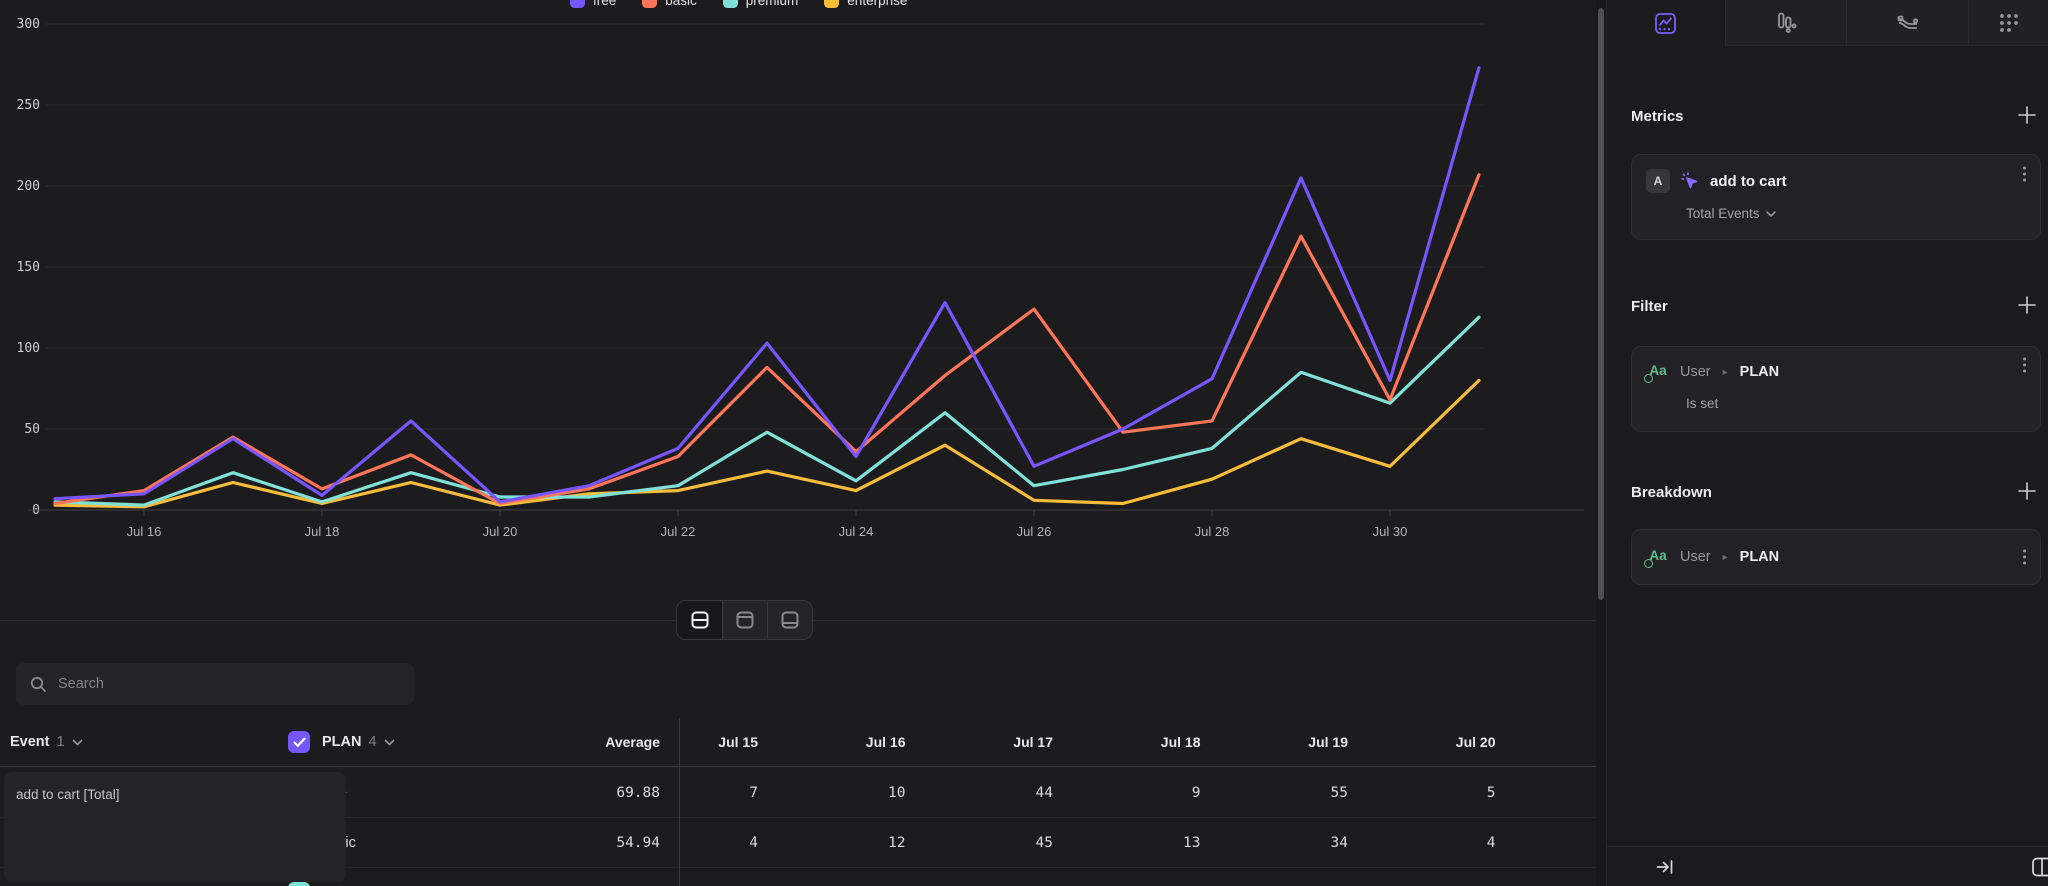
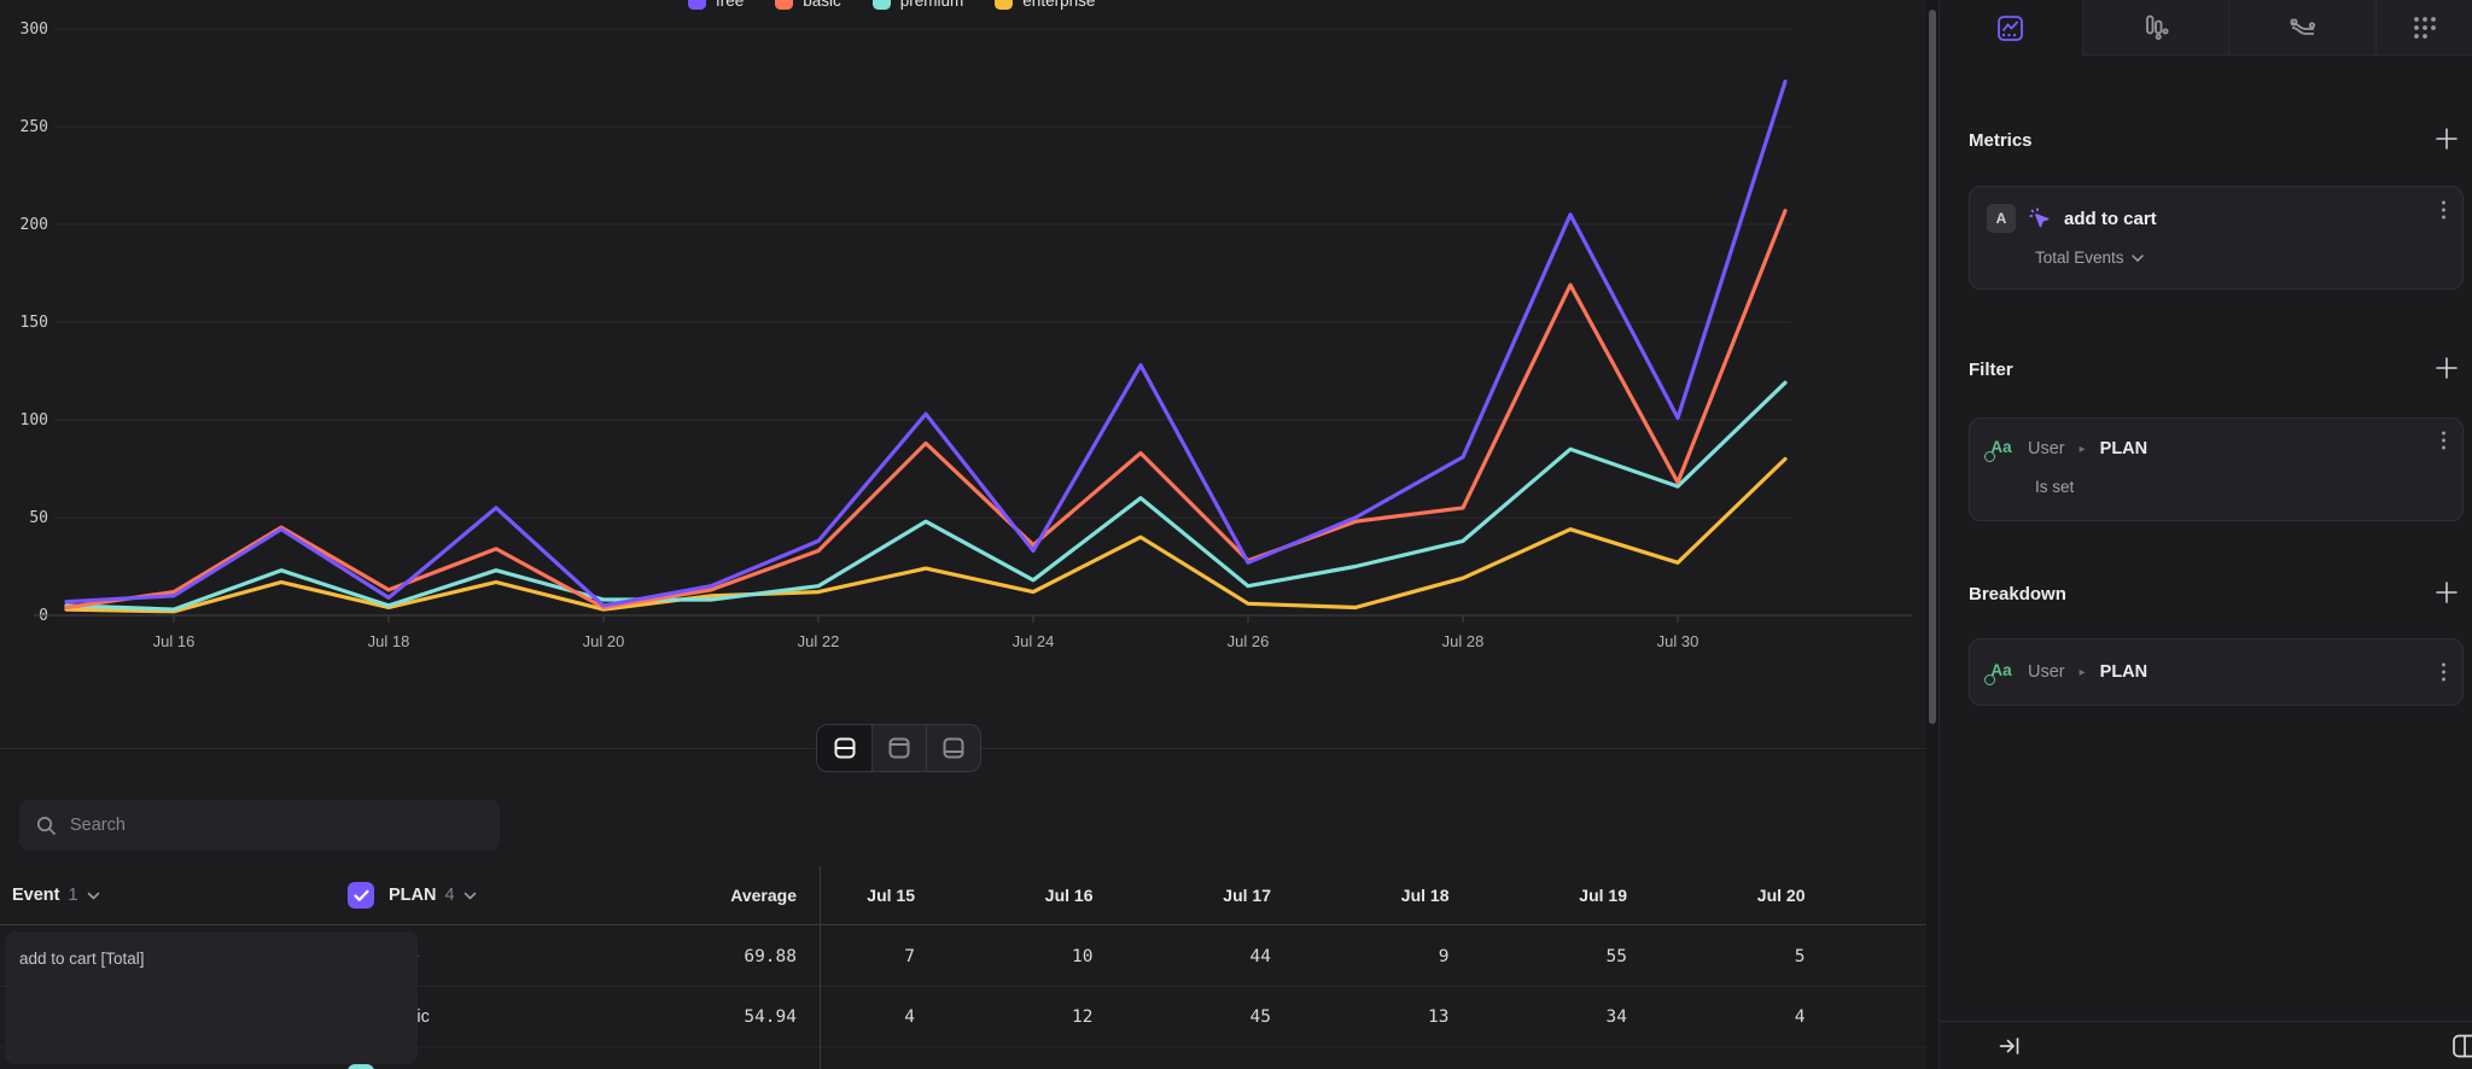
basic/Jul 26: 124 -> 28
free/Jul 30: 80 -> 101
